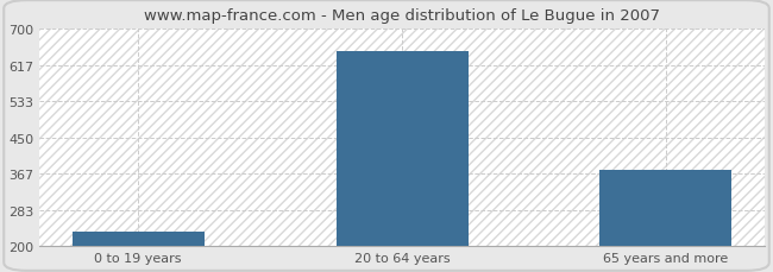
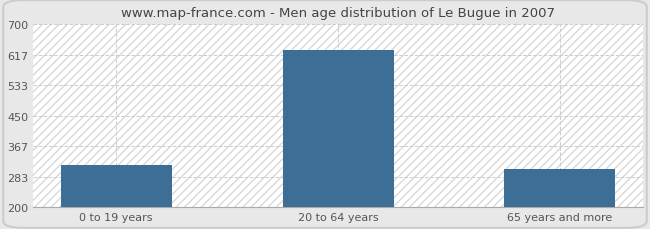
0 to 19 years: 233 -> 315
20 to 64 years: 650 -> 630
65 years and more: 375 -> 305
